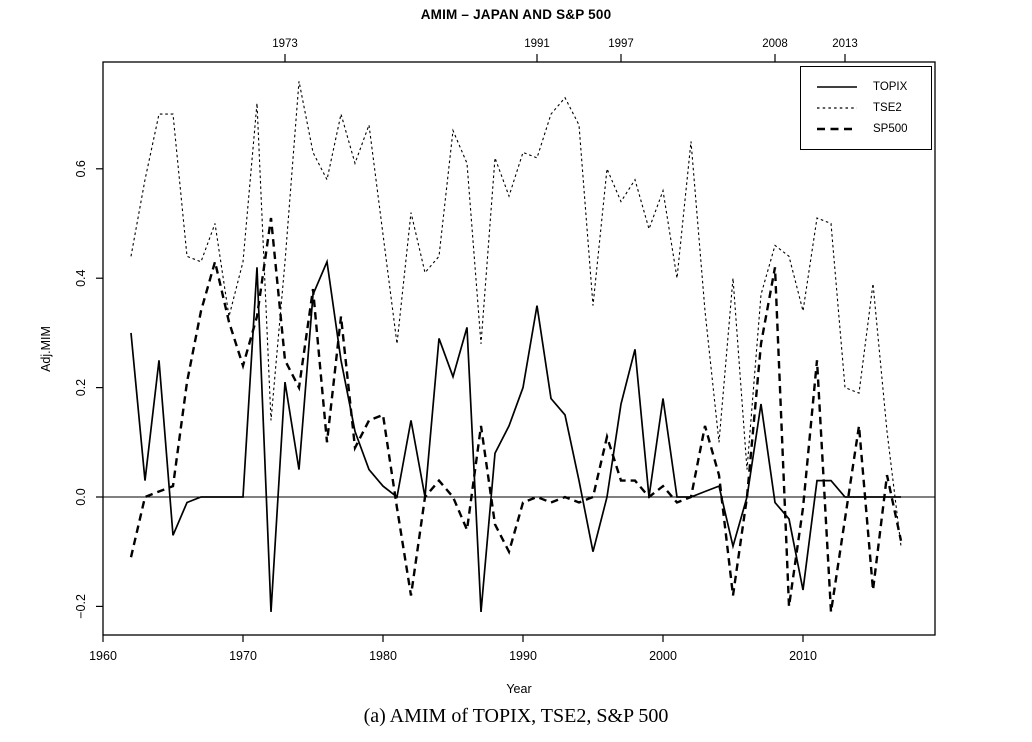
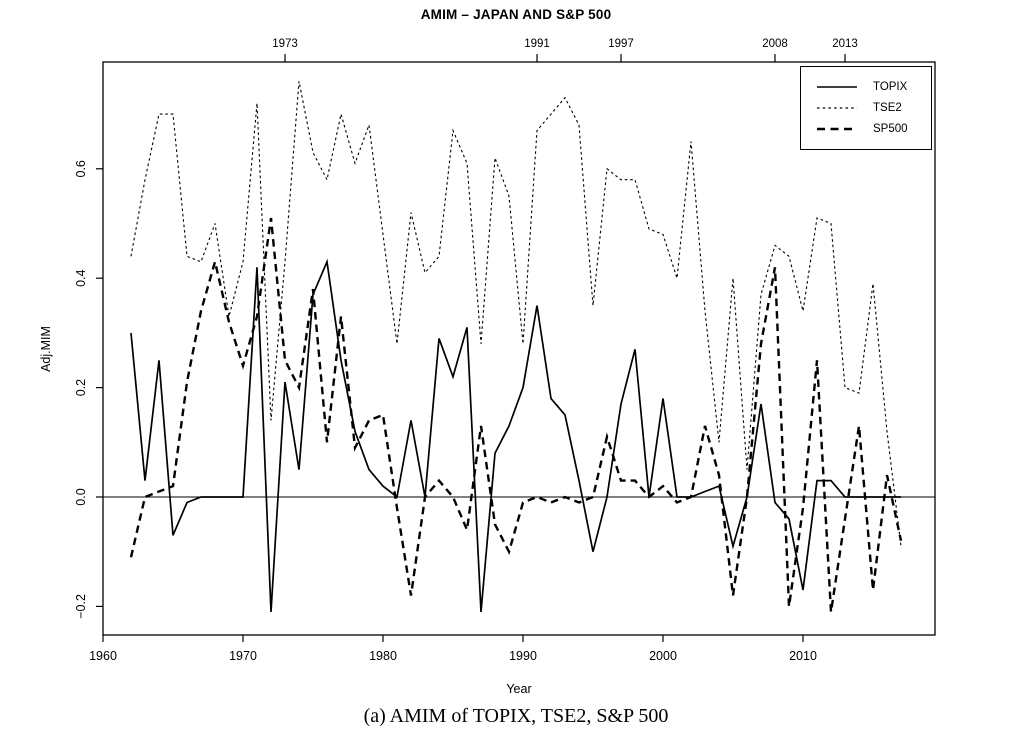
TSE2/1990: 0.63 -> 0.28
TSE2/1991: 0.62 -> 0.67
TSE2/1997: 0.54 -> 0.58
TSE2/2000: 0.56 -> 0.48
